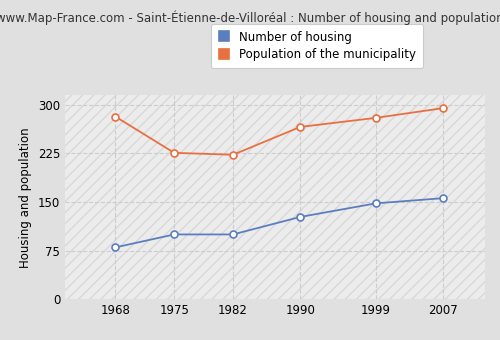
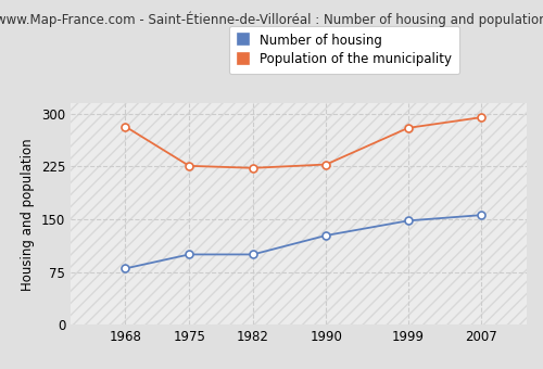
Population of the municipality/1990: 266 -> 228
